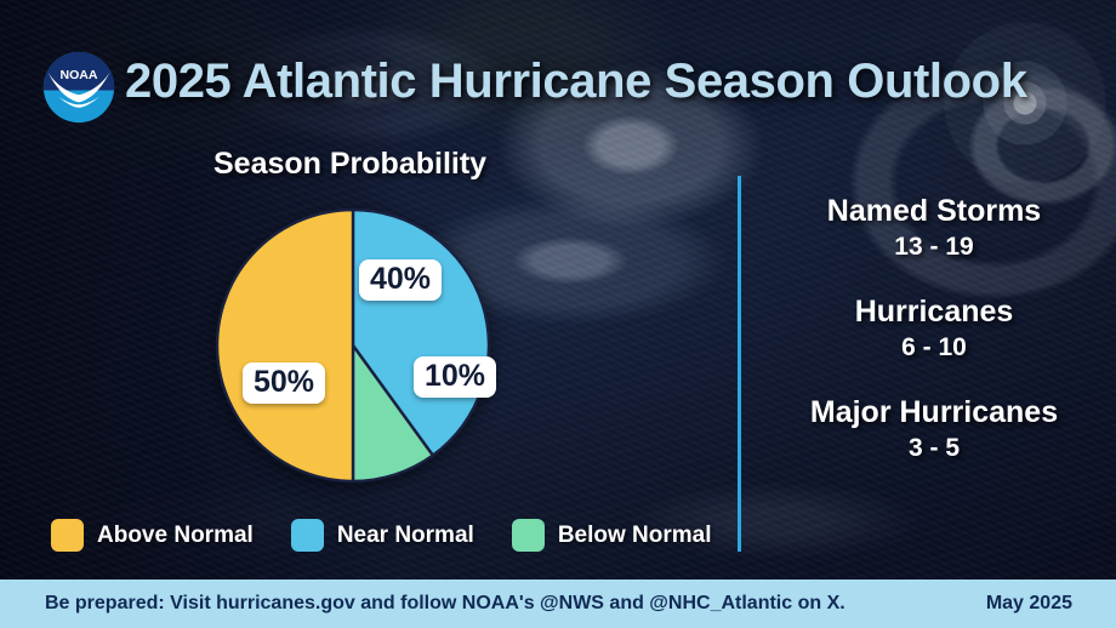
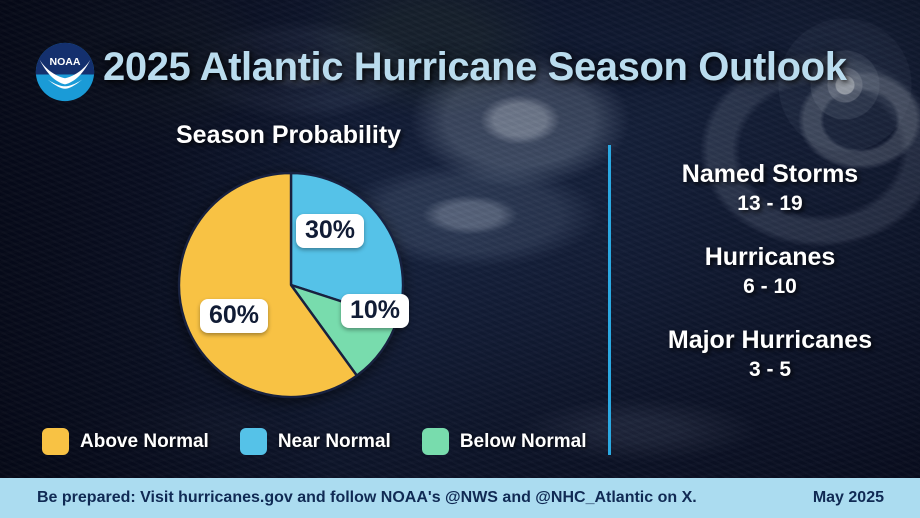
Above Normal: 50% -> 60%
Near Normal: 40% -> 30%
